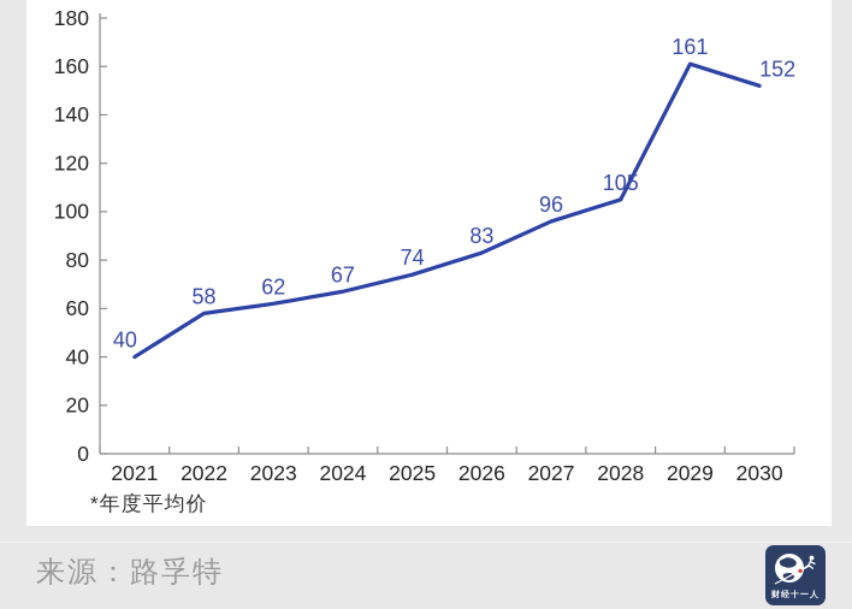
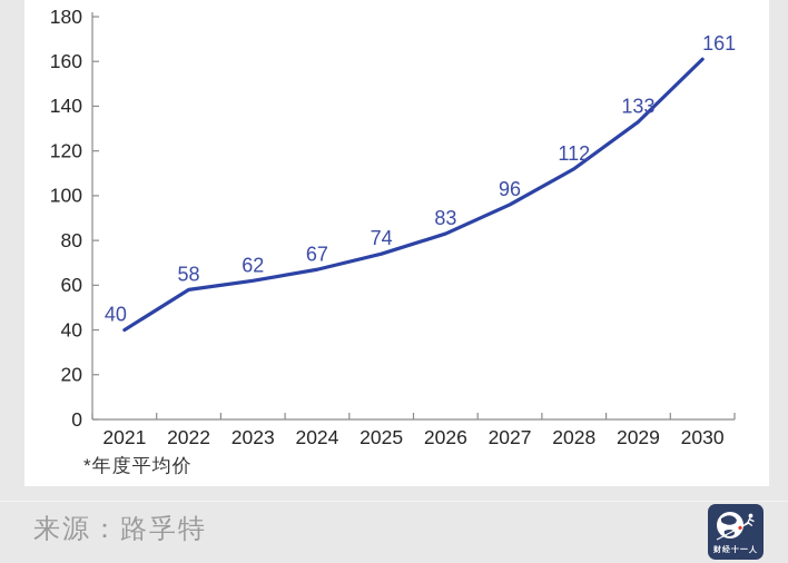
2028: 105 -> 112
2029: 161 -> 133
2030: 152 -> 161
